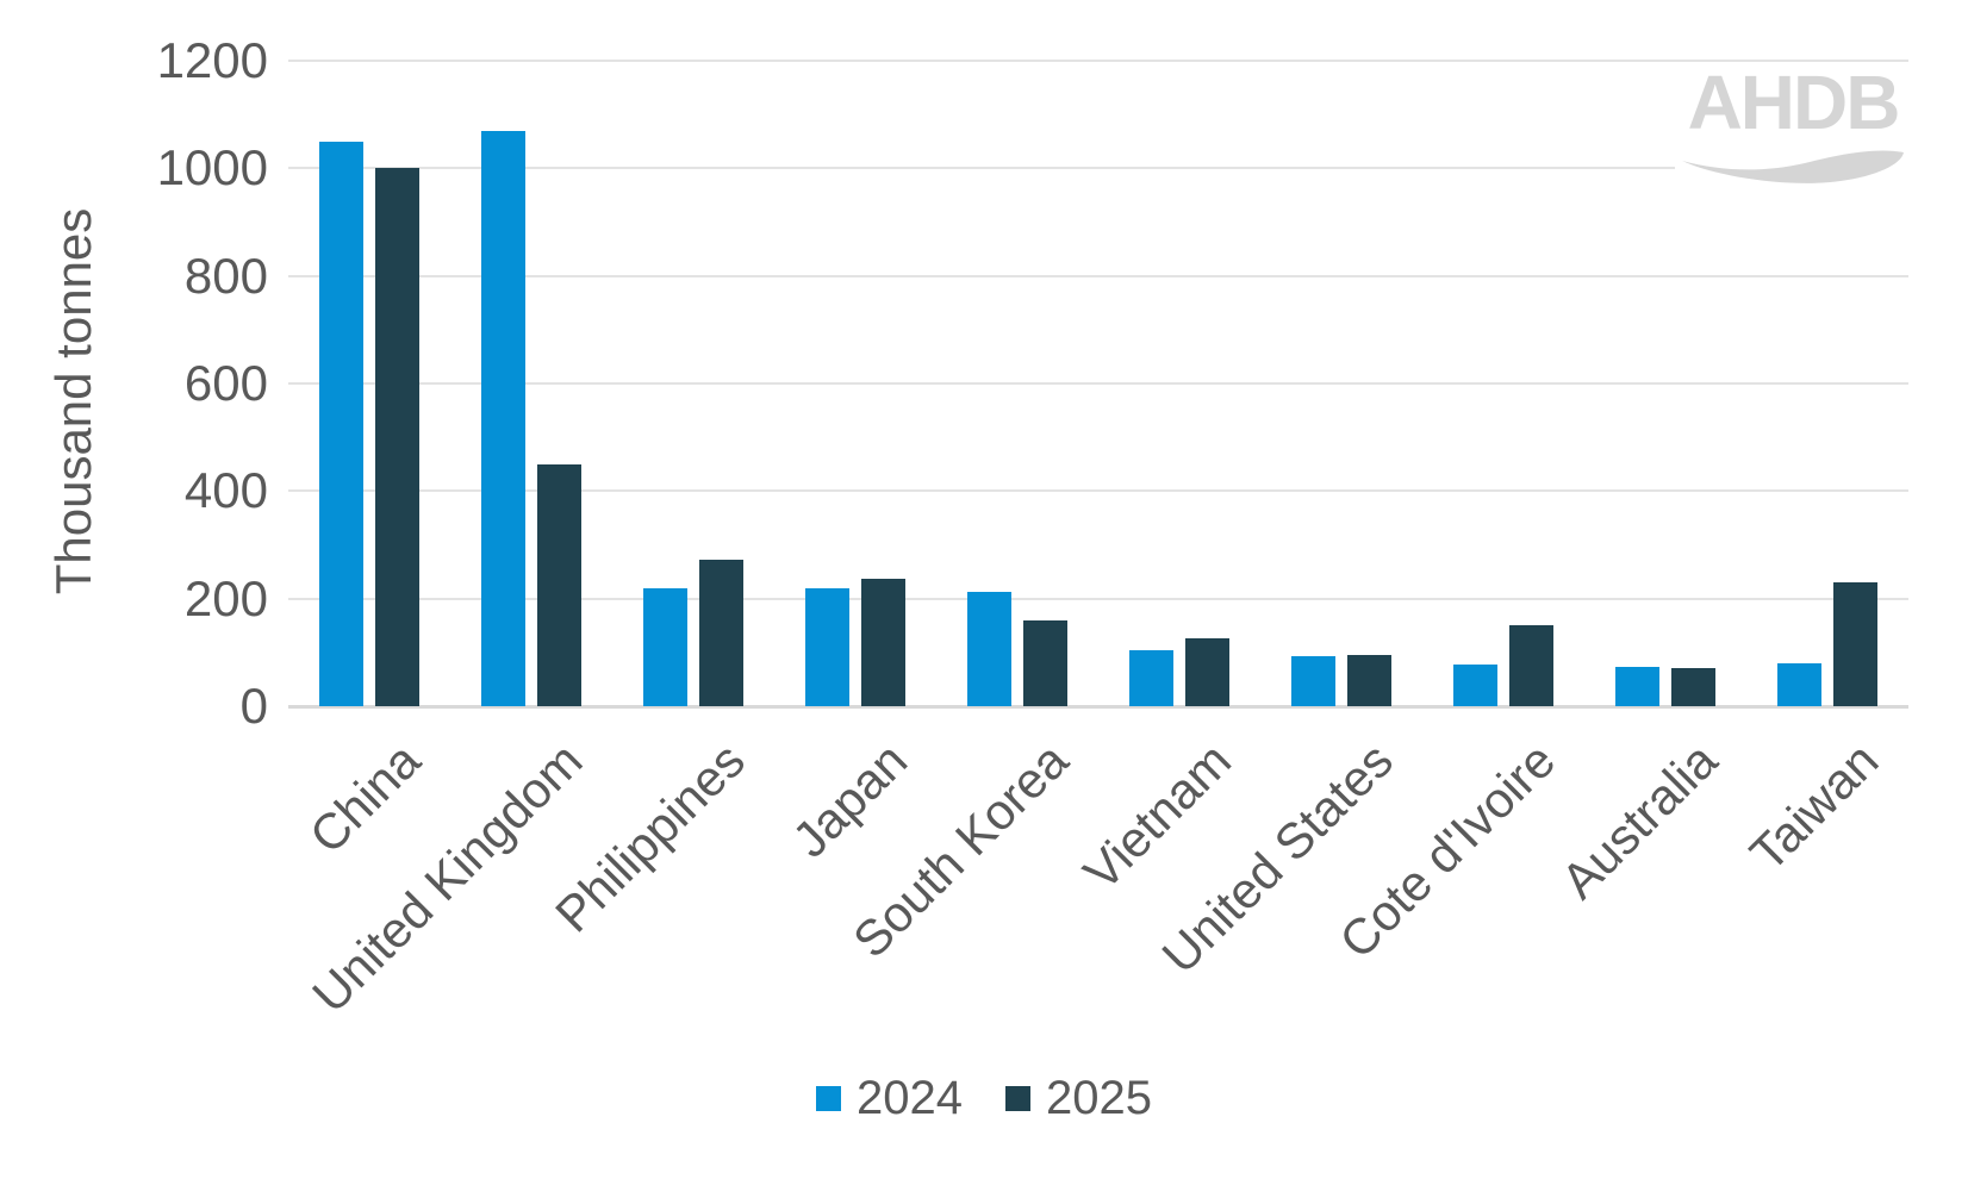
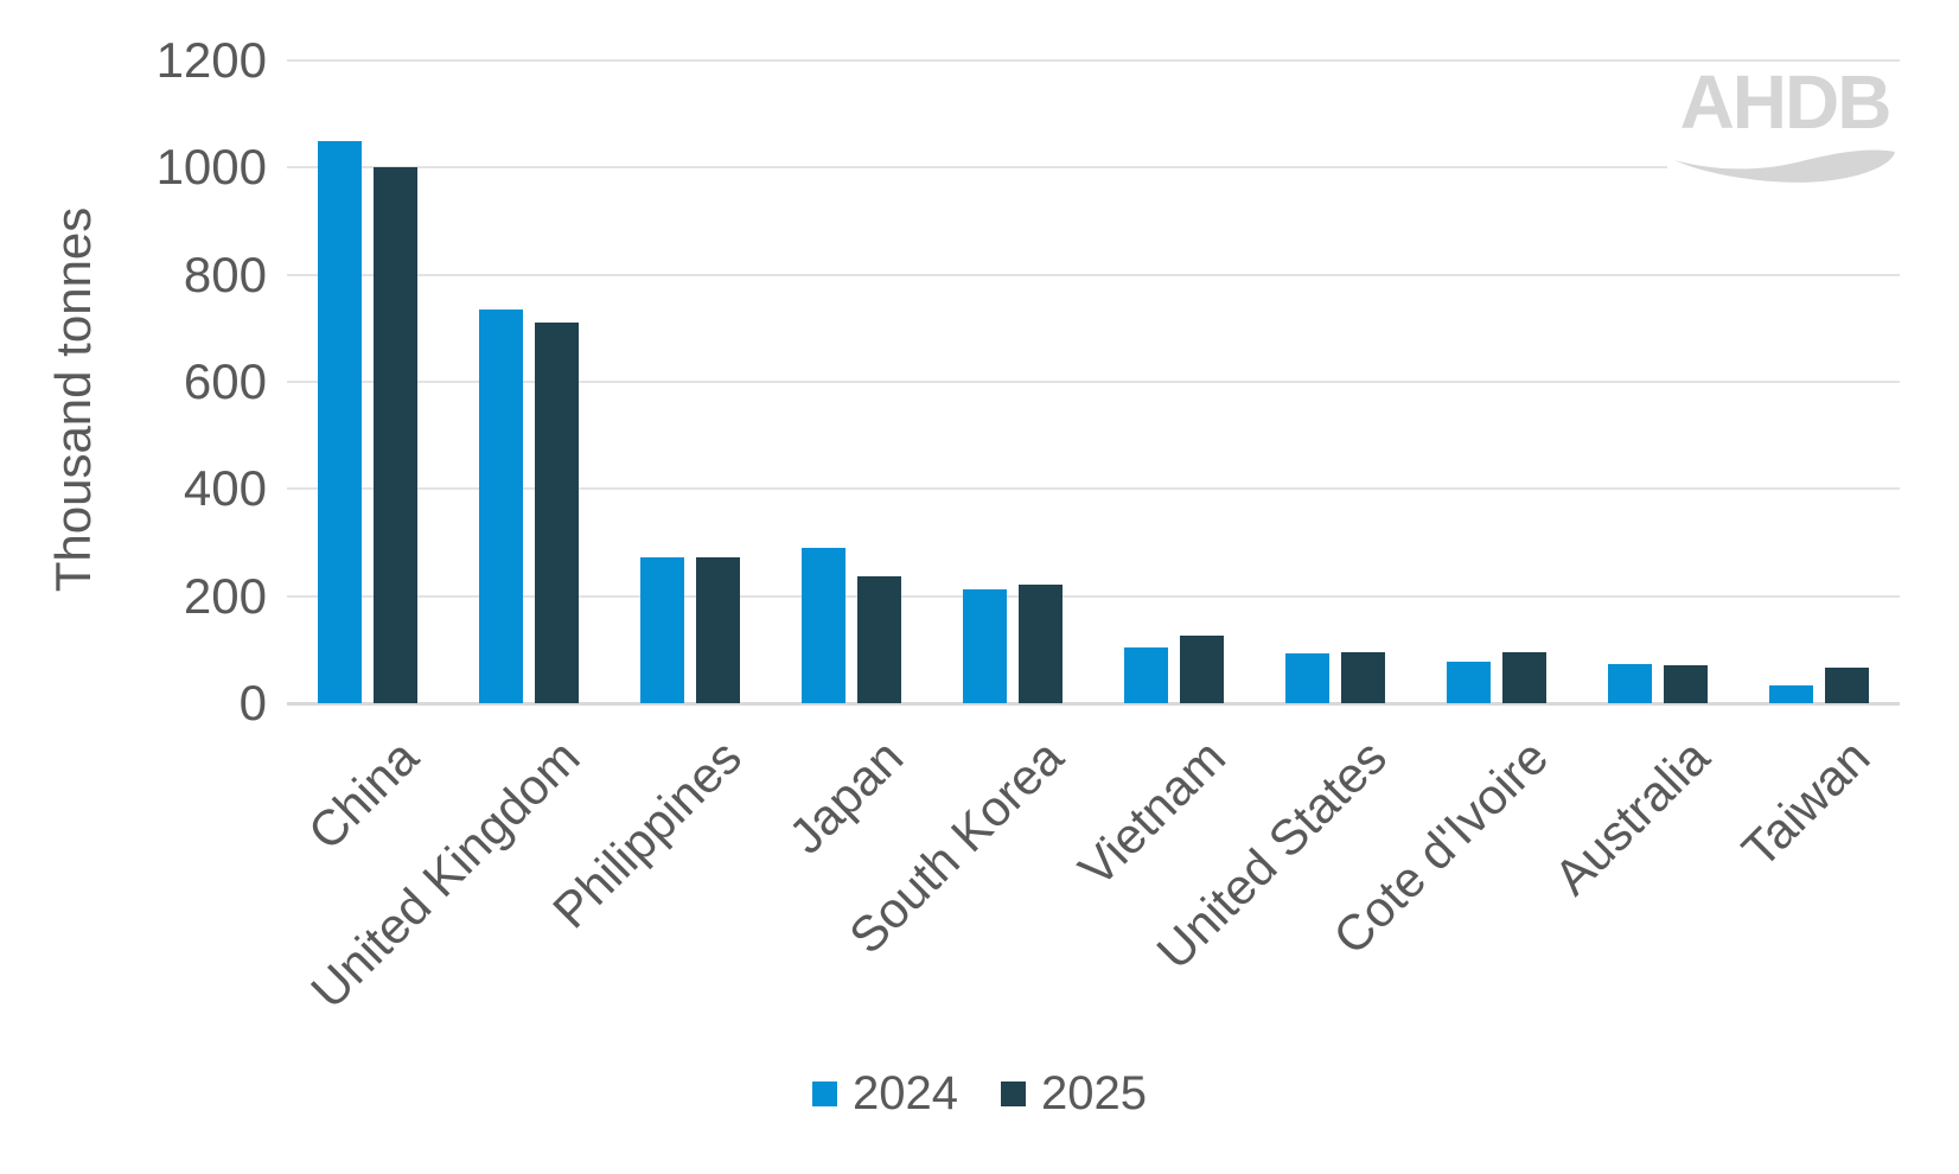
2024/United Kingdom: 1070 -> 740
2025/United Kingdom: 450 -> 710
2024/Philippines: 220 -> 270
2024/Japan: 220 -> 290
2025/South Korea: 160 -> 220
2025/Cote d'Ivoire: 150 -> 100
2024/Taiwan: 80 -> 30
2025/Taiwan: 230 -> 70
